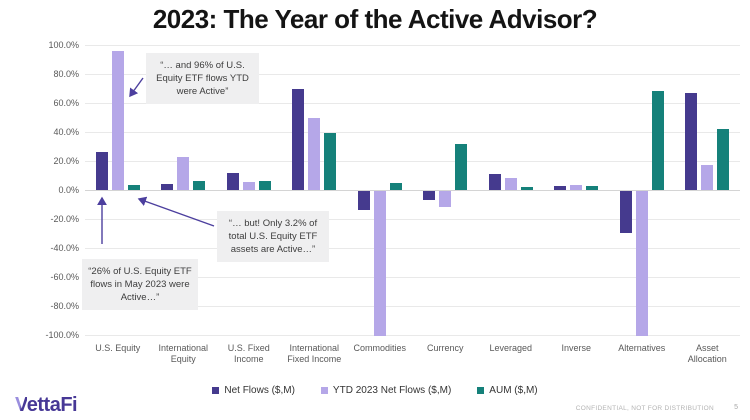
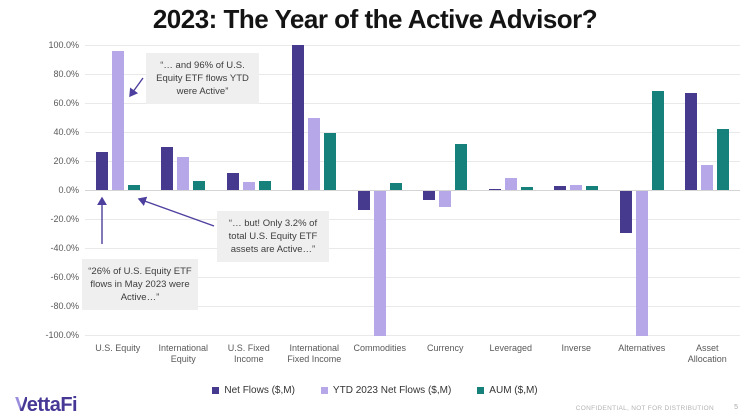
Net Flows ($,M)/International Equity: 4% -> 30%
Net Flows ($,M)/International Fixed Income: 70% -> 100%
Net Flows ($,M)/Leveraged: 11% -> 1%
